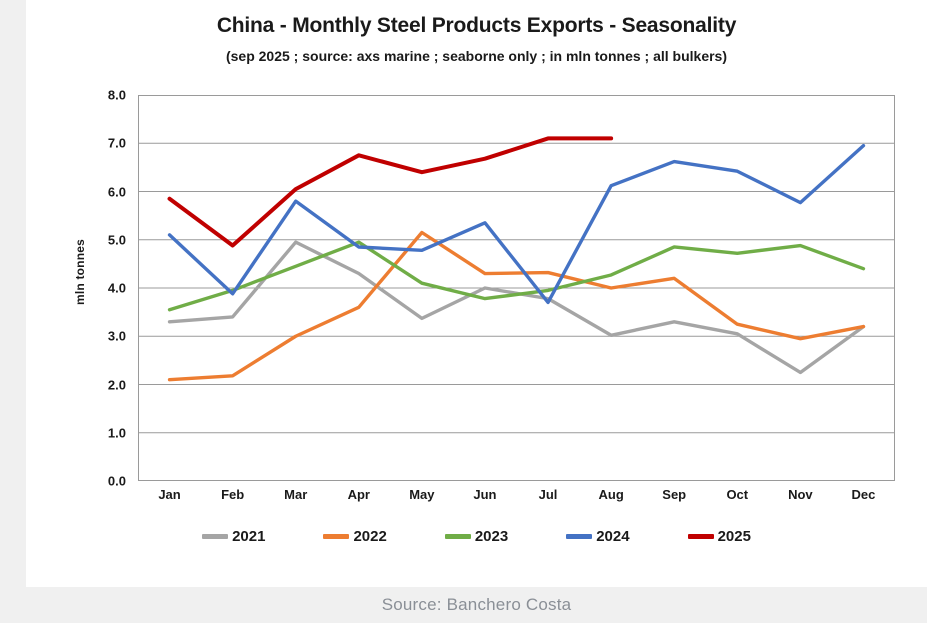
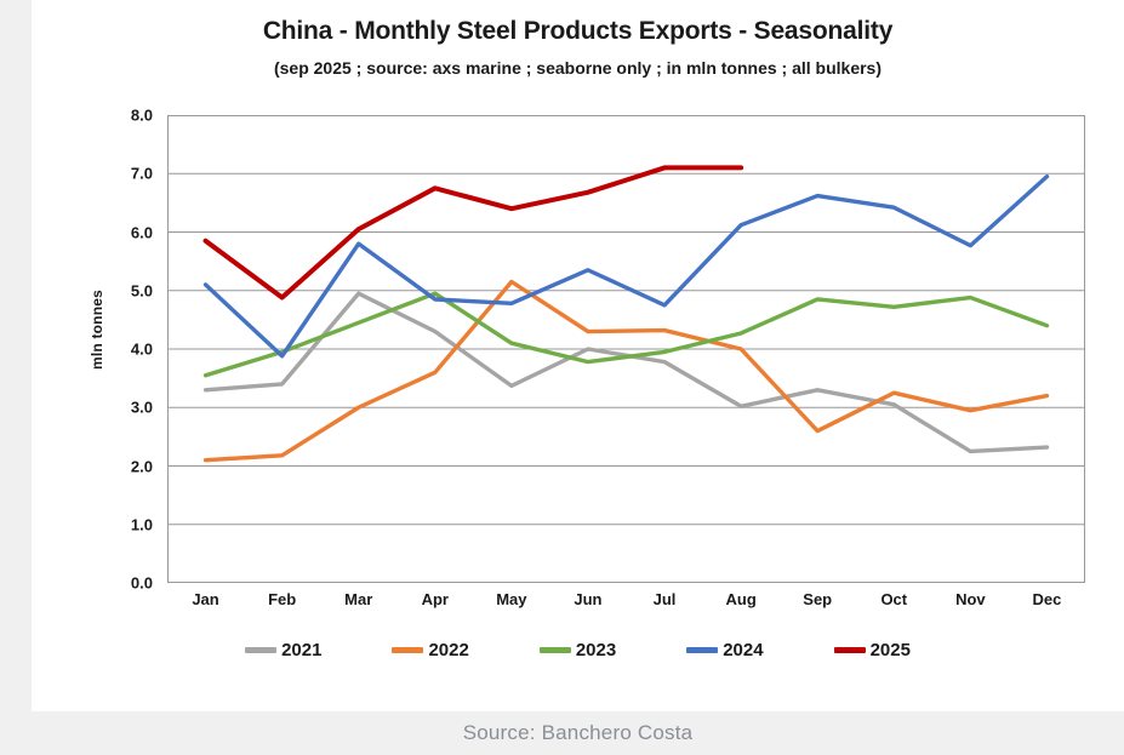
2024/Jul: 3.7 -> 4.8
2022/Sep: 4.2 -> 2.6
2021/Dec: 3.2 -> 2.3
